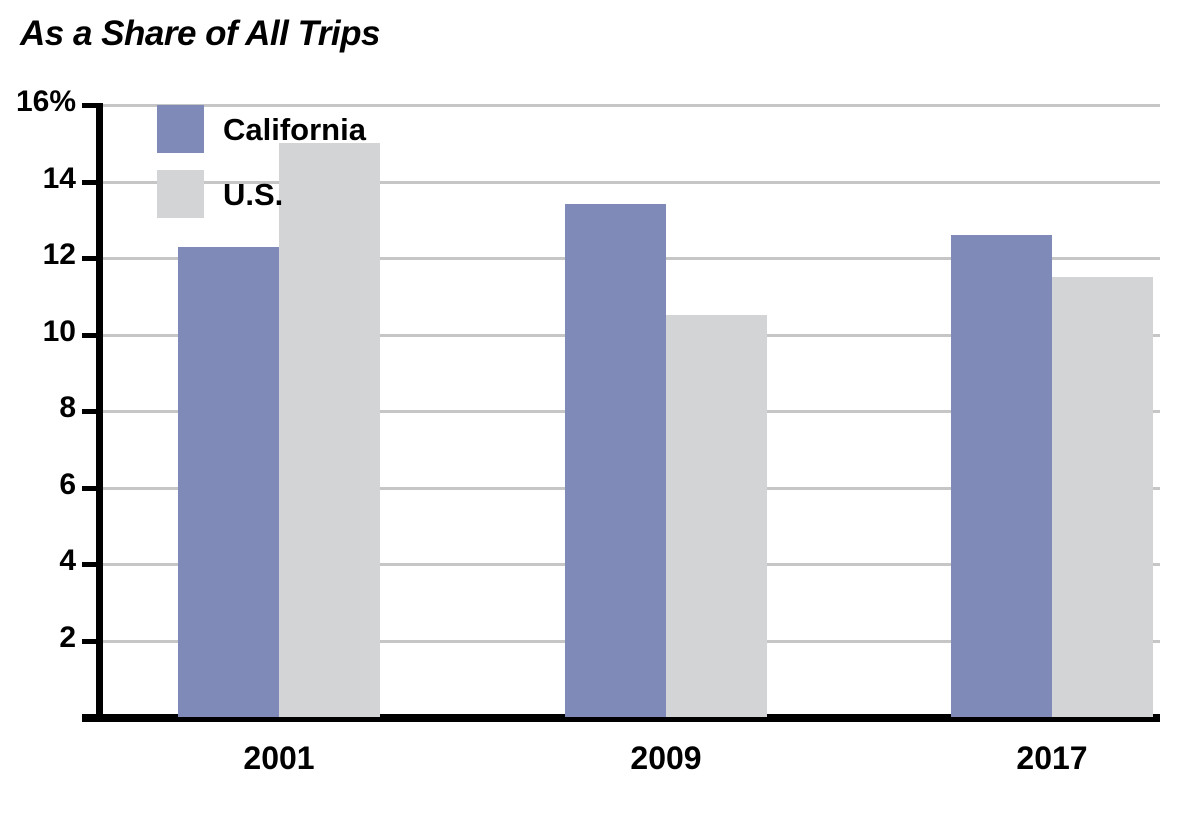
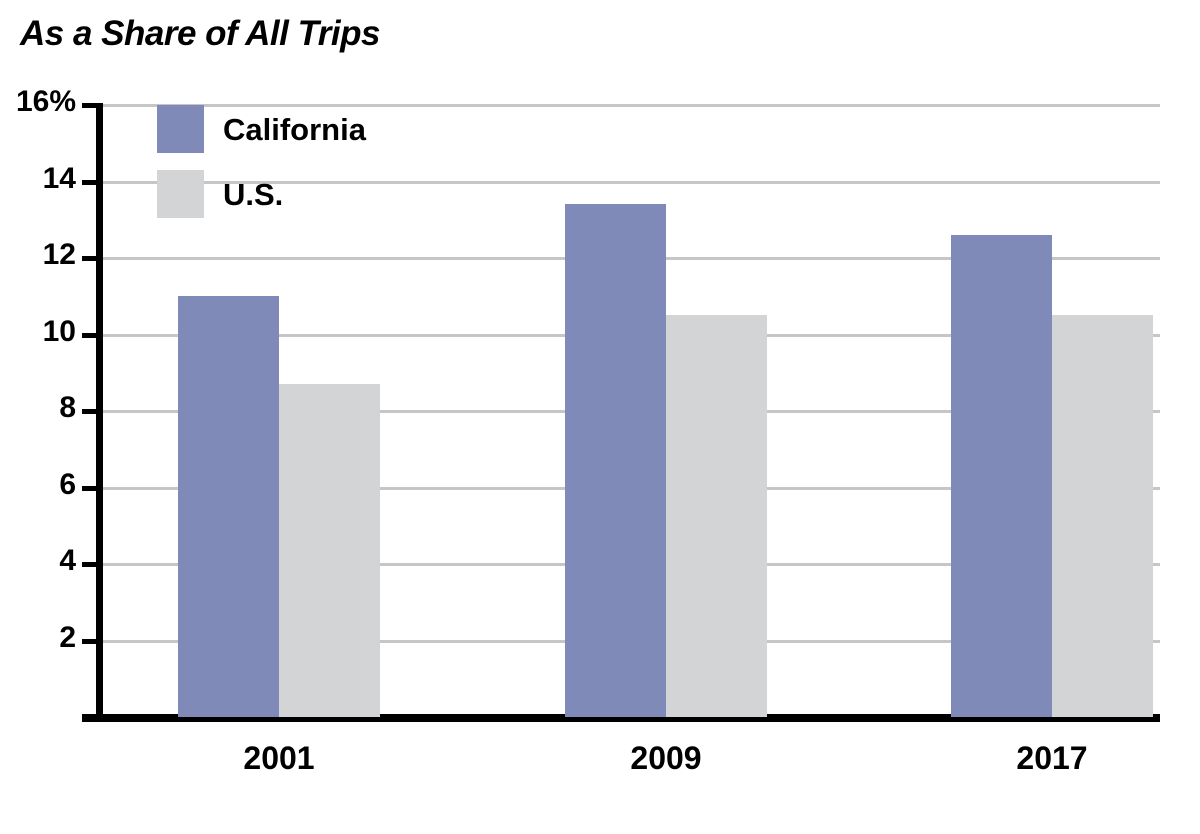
California/2001: 12.3% -> 11.0%
U.S./2001: 15.0% -> 8.7%
U.S./2017: 11.5% -> 10.5%
